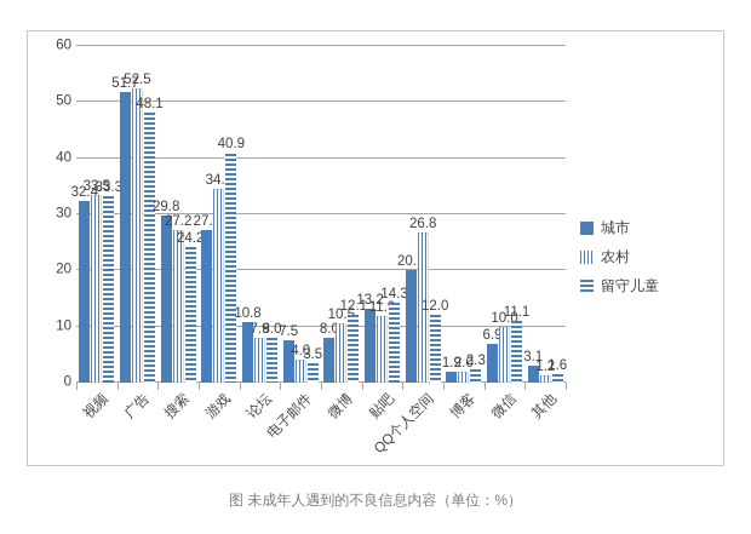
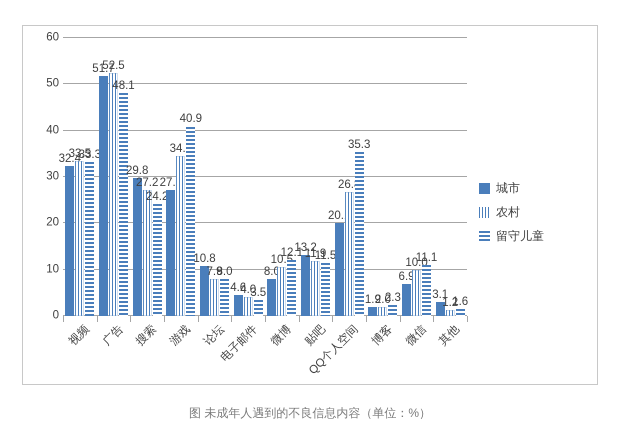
城市/电子邮件: 7.5 -> 4.6
留守儿童/贴吧: 14.3 -> 11.5
留守儿童/QQ个人空间: 12.0 -> 35.3
